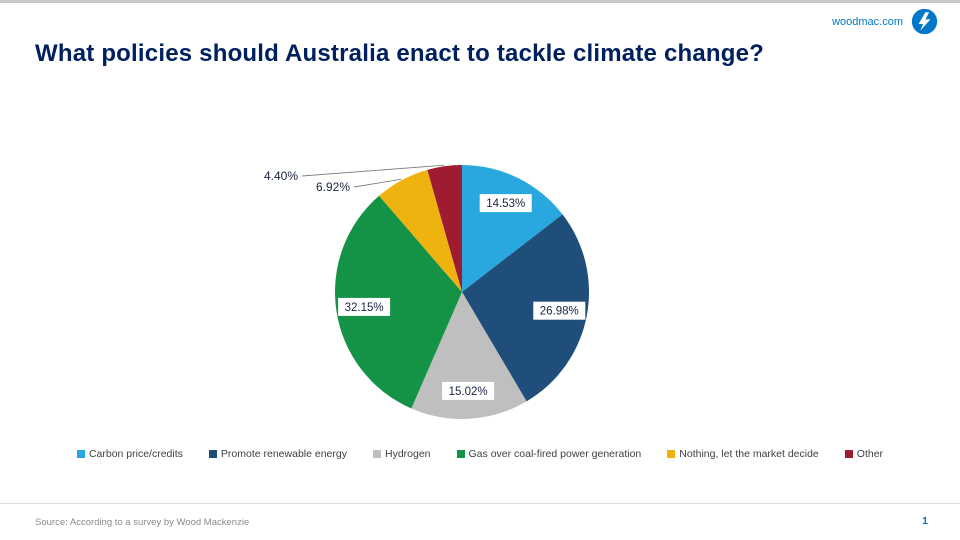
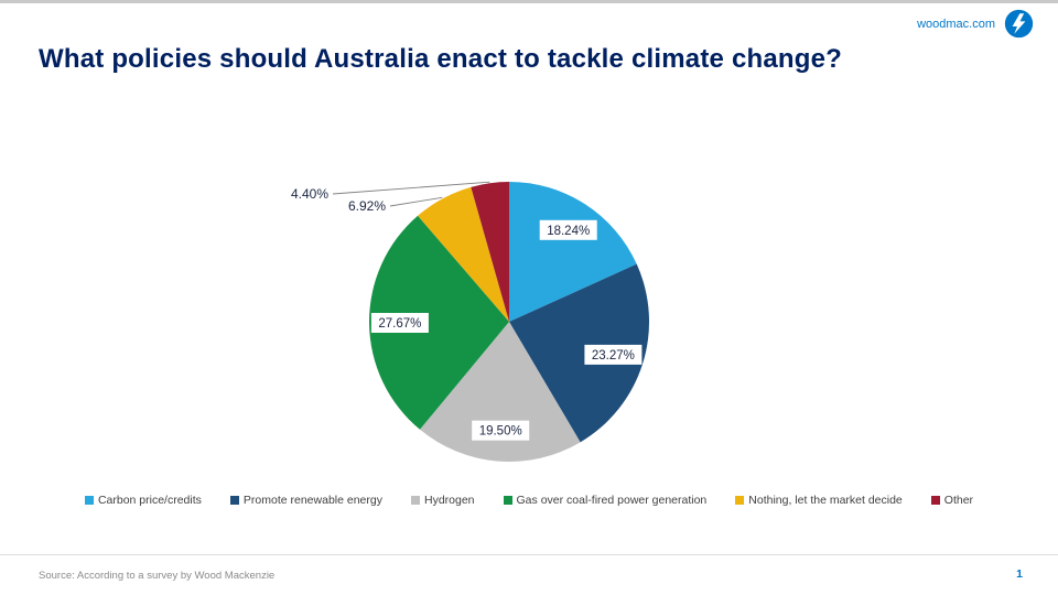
Carbon price/credits: 14.53% -> 18.24%
Promote renewable energy: 26.98% -> 23.27%
Hydrogen: 15.02% -> 19.50%
Gas over coal-fired power generation: 32.15% -> 27.67%
